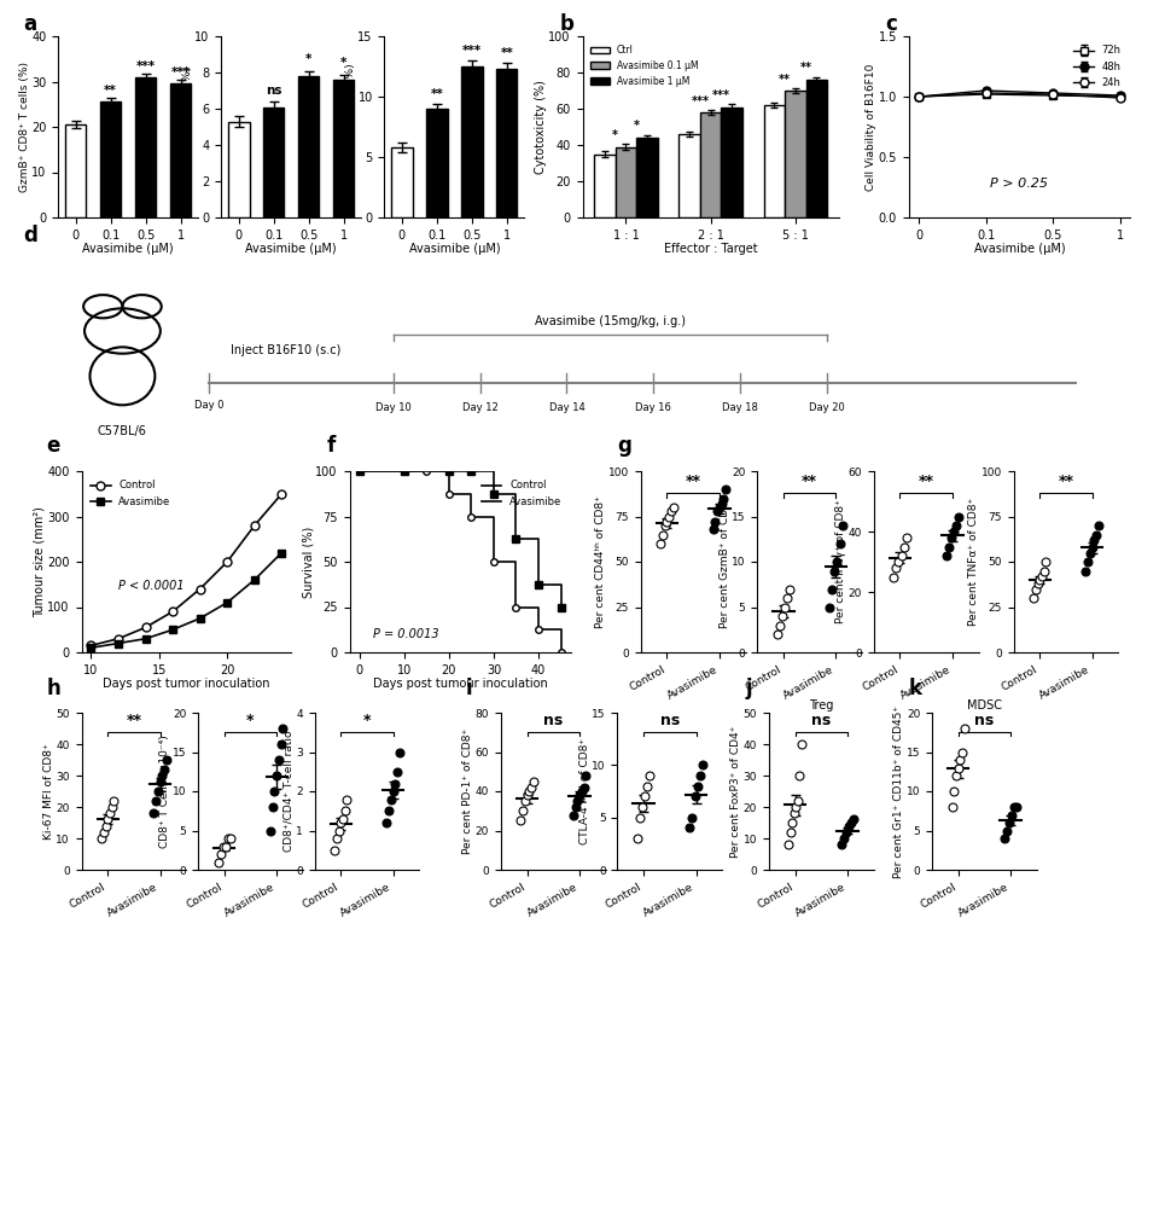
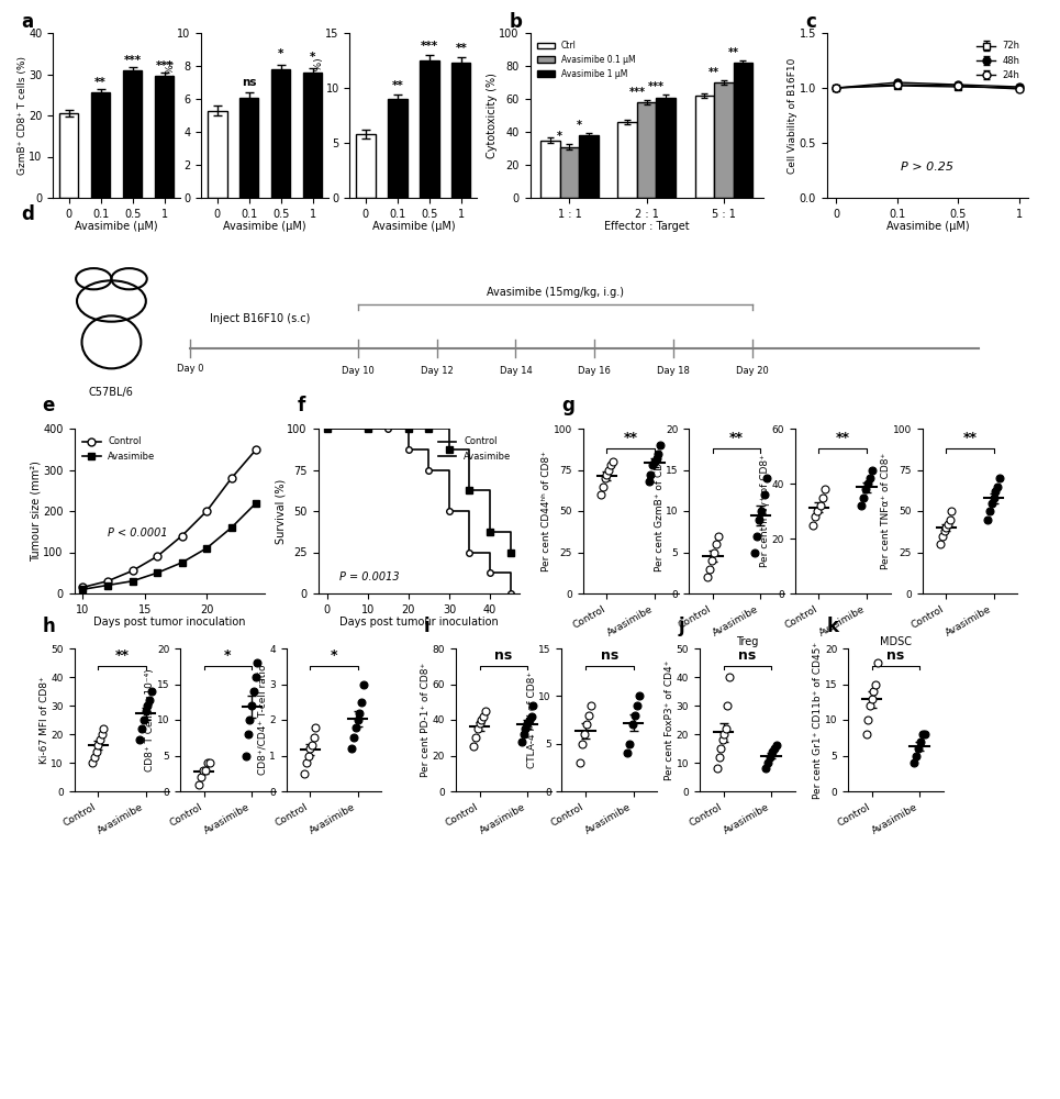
Avasimibe 0.1 μM/1 : 1: 39 -> 31
Avasimibe 1 μM/1 : 1: 44 -> 38
Avasimibe 1 μM/5 : 1: 76 -> 82
